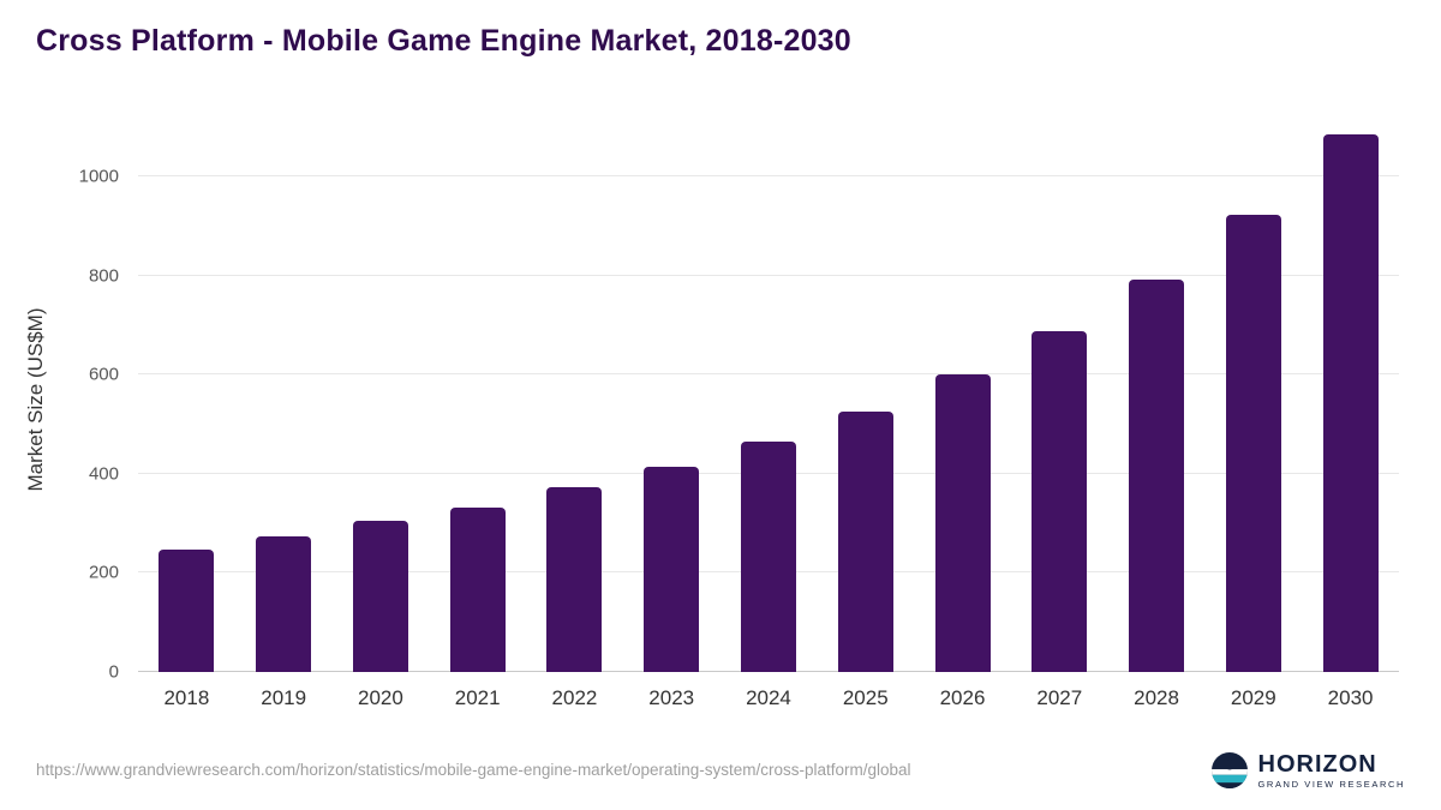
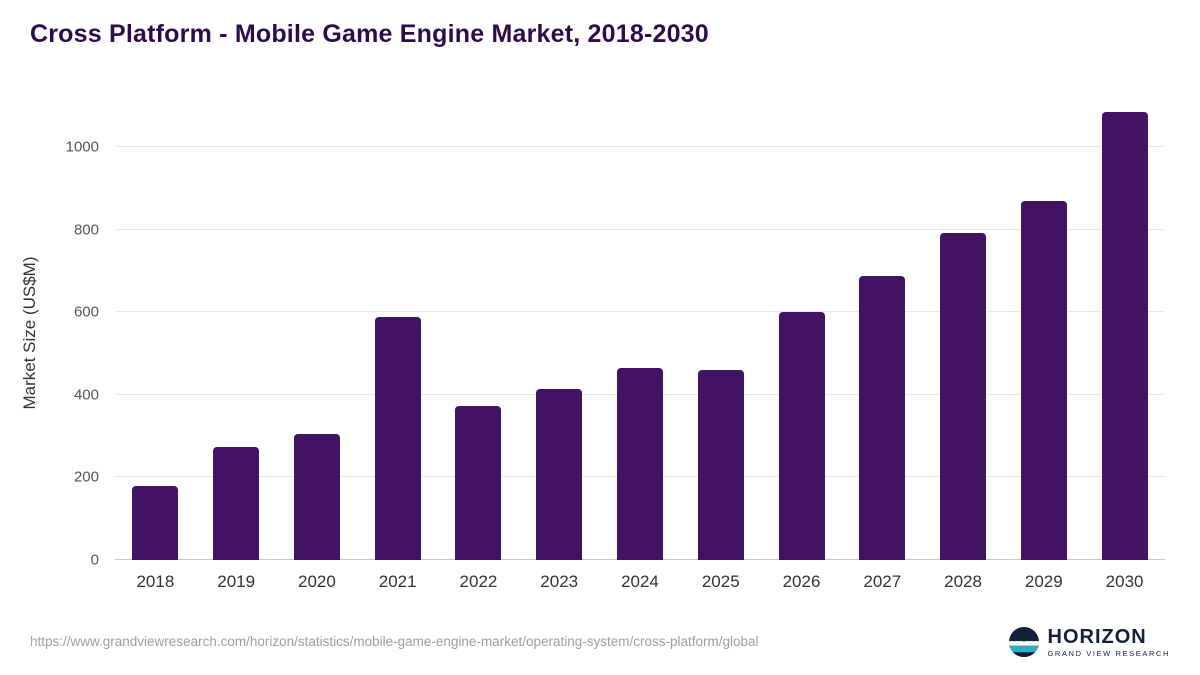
2018: 250 -> 180
2021: 330 -> 590
2025: 530 -> 460
2029: 920 -> 870
